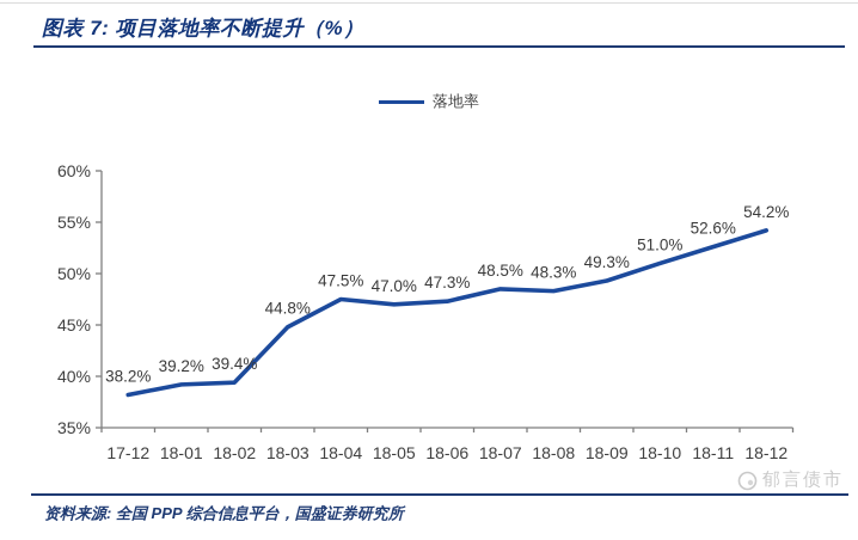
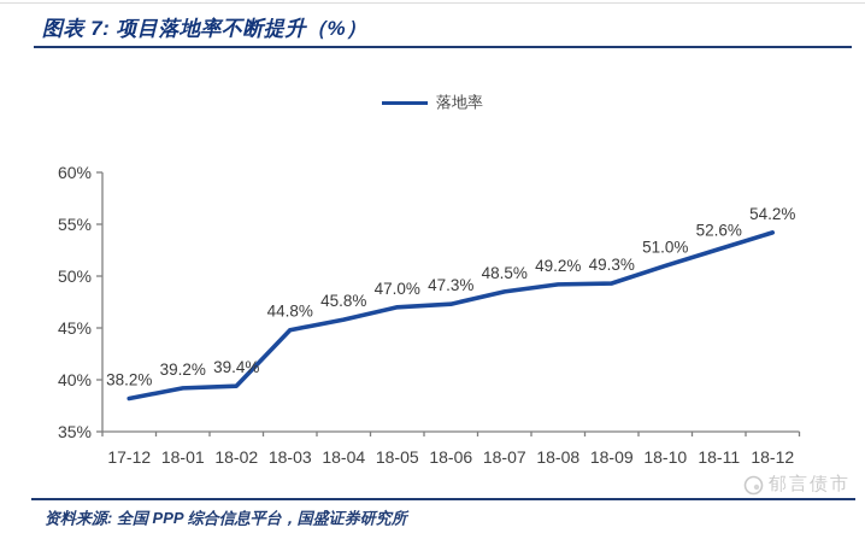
18-04: 47.5% -> 45.8%
18-08: 48.3% -> 49.2%
